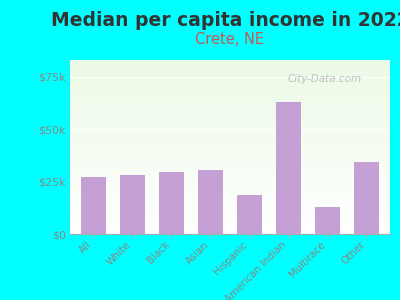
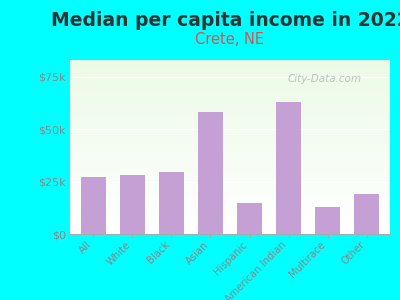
Asian: $30.5k -> $58.0k
Hispanic: $18.5k -> $15.0k
Other: $34.5k -> $19.0k
